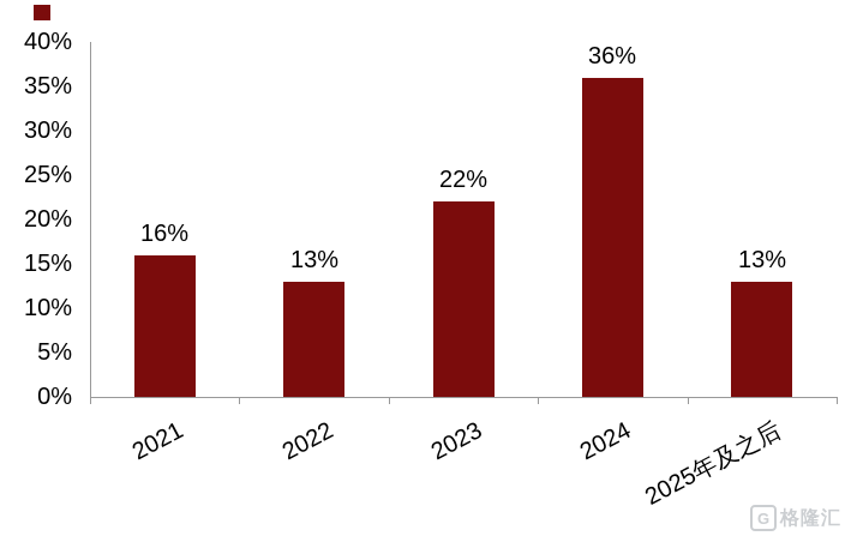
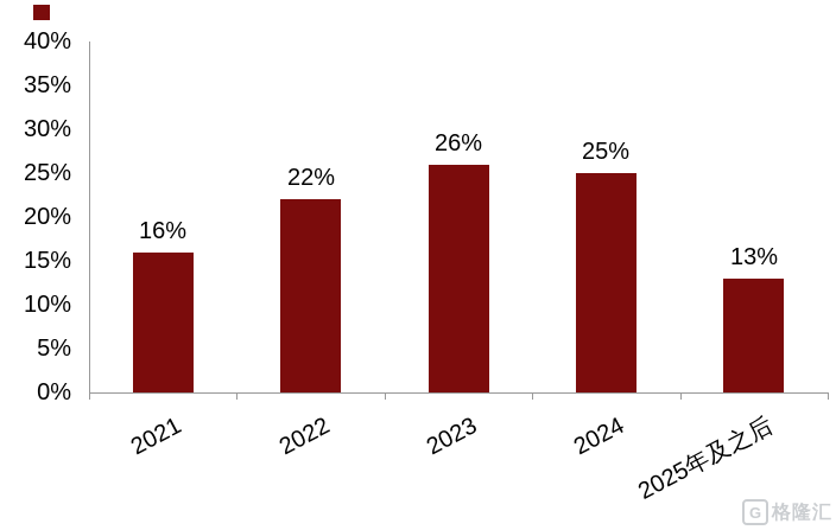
2022: 13% -> 22%
2023: 22% -> 26%
2024: 36% -> 25%
